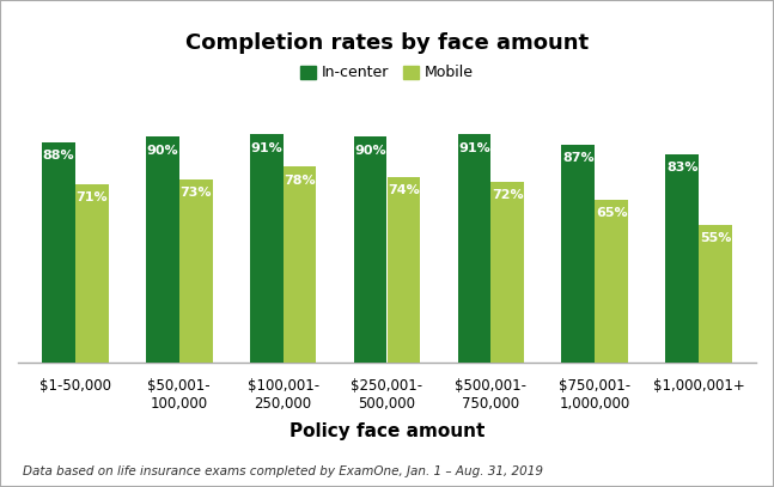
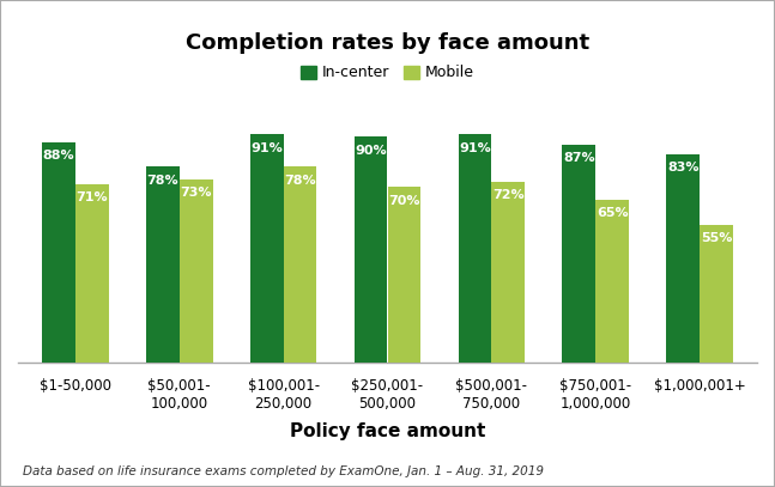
In-center/$50,001- 100,000: 90% -> 78%
Mobile/$250,001- 500,000: 74% -> 70%
